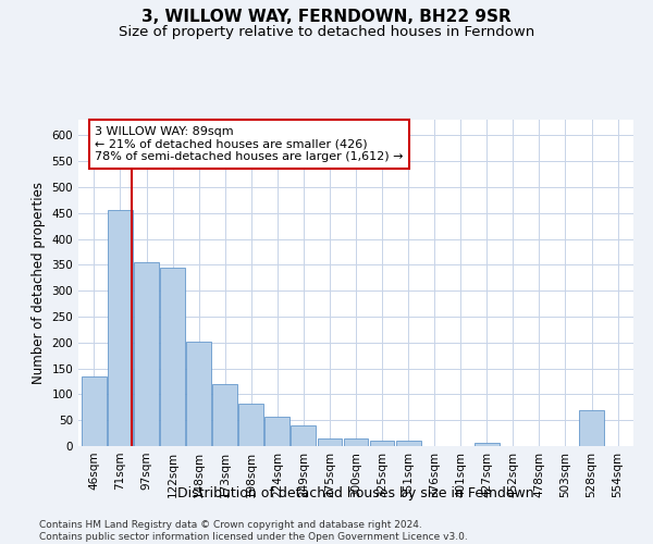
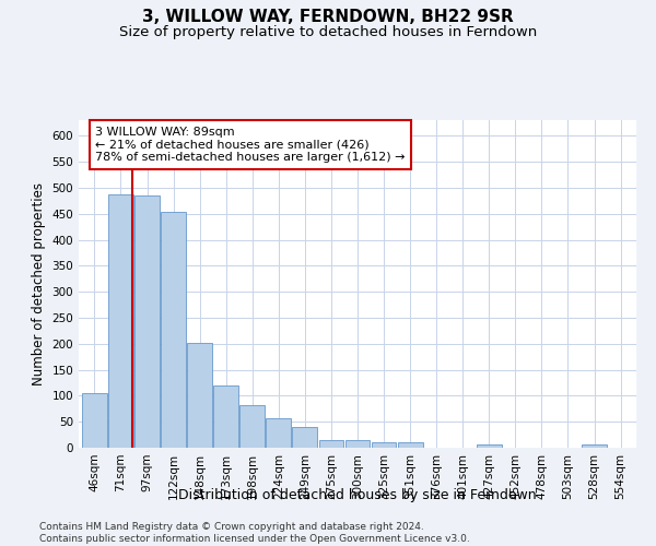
46sqm: 135 -> 105
71sqm: 455 -> 488
97sqm: 355 -> 485
122sqm: 345 -> 453
528sqm: 70 -> 7
